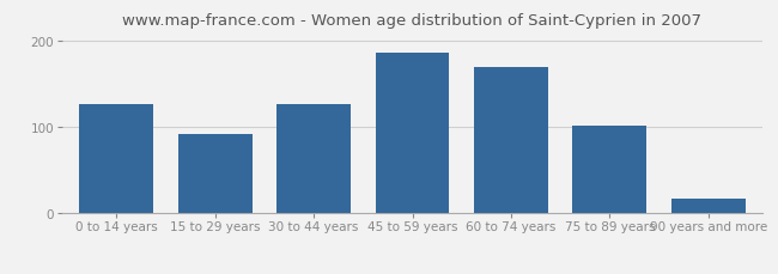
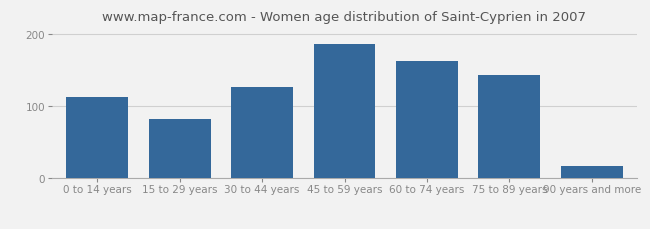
0 to 14 years: 126 -> 112
15 to 29 years: 92 -> 82
60 to 74 years: 170 -> 162
75 to 89 years: 102 -> 143
